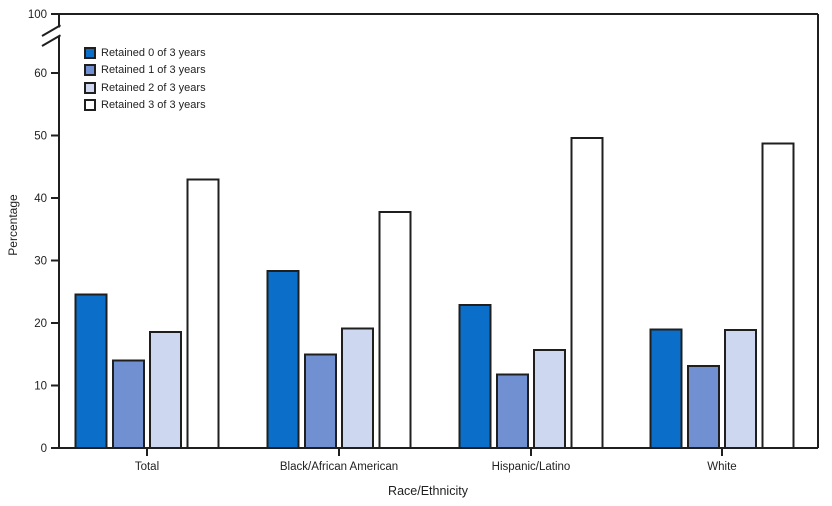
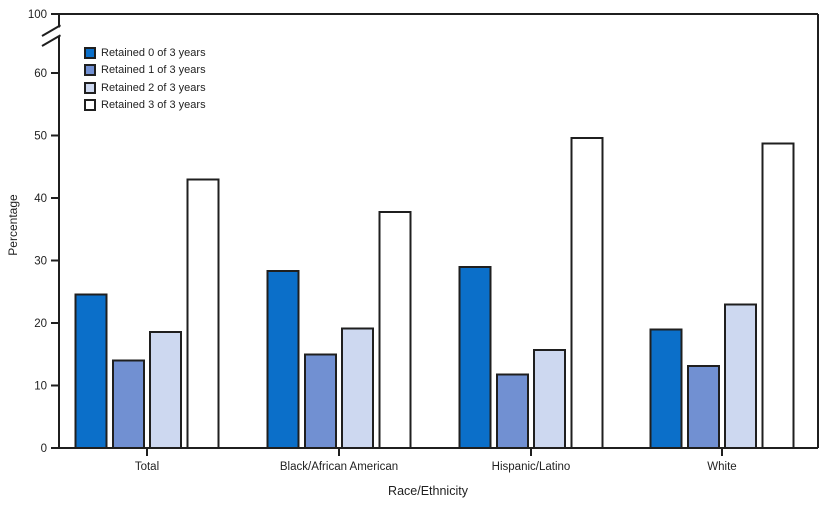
Retained 0 of 3 years/Hispanic/Latino: 23 -> 29
Retained 2 of 3 years/White: 19 -> 23
